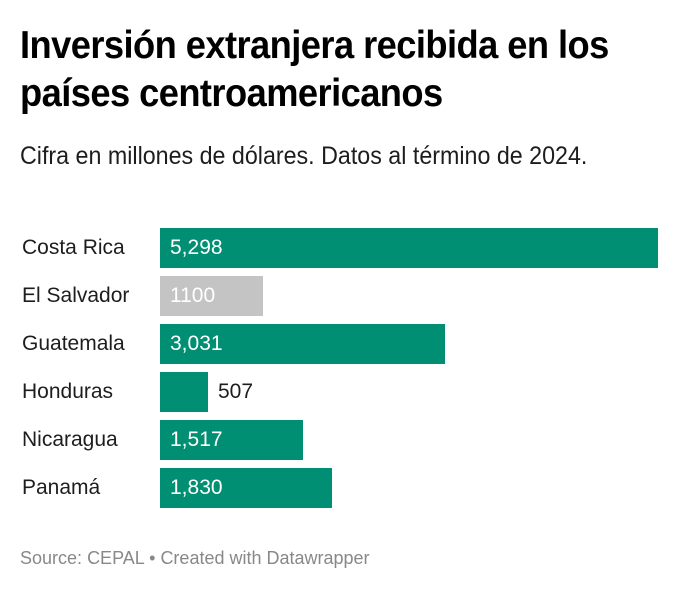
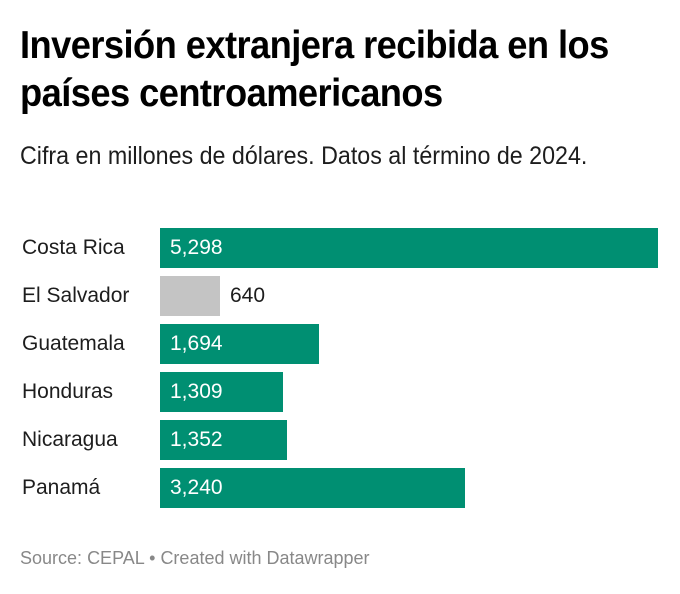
El Salvador: 1100 -> 640
Guatemala: 3,031 -> 1,694
Honduras: 507 -> 1,309
Nicaragua: 1,517 -> 1,352
Panamá: 1,830 -> 3,240
